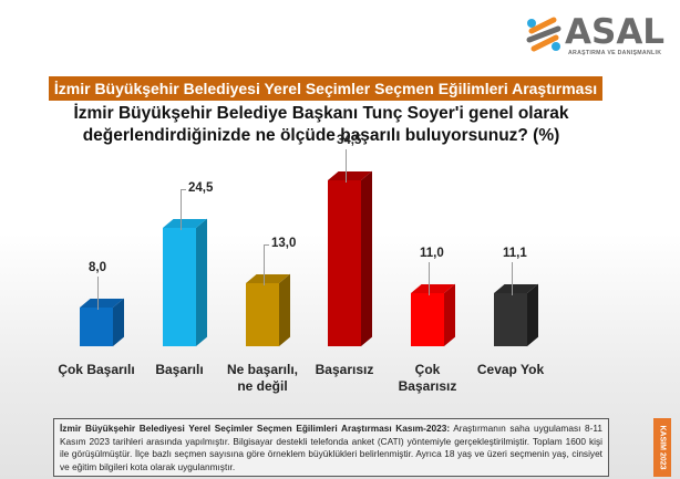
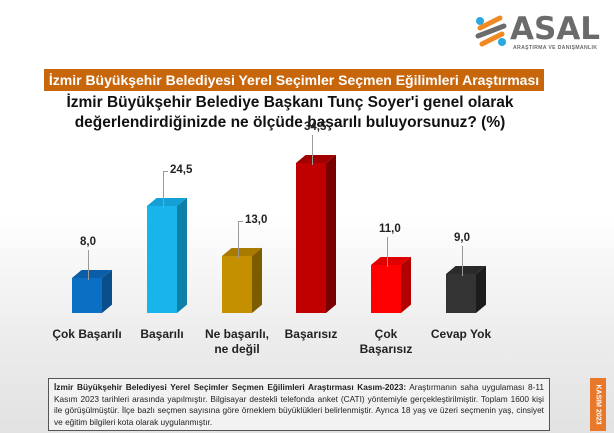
Cevap Yok: 11,1 -> 9,0
